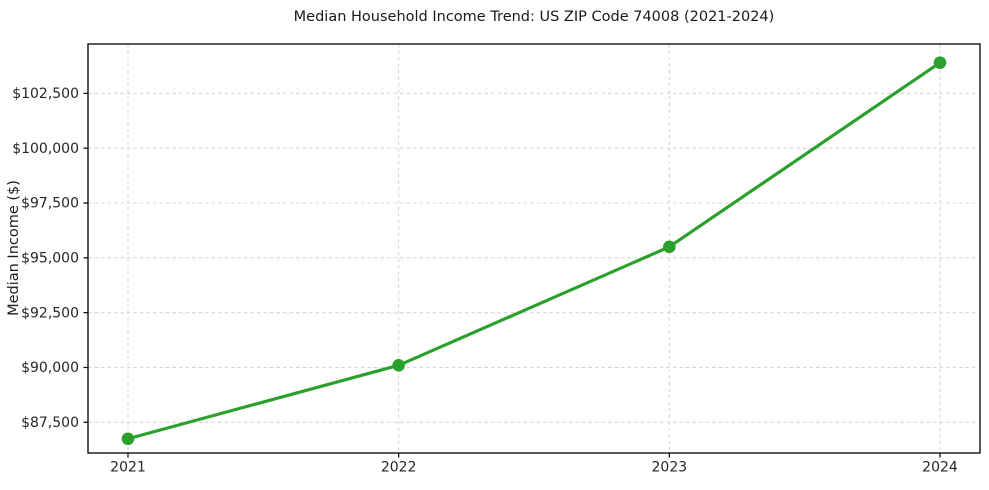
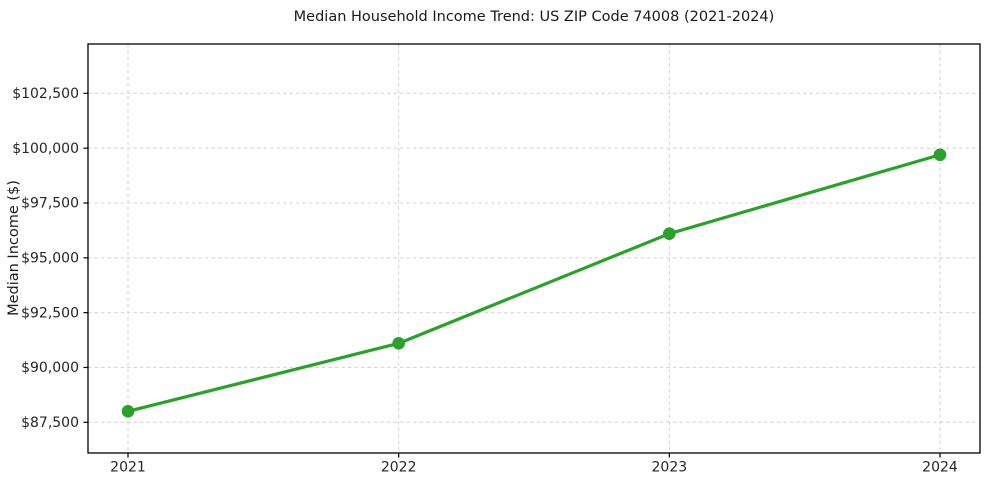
2021: $86800 -> $88000
2022: $90100 -> $91100
2023: $95500 -> $96100
2024: $103900 -> $99700
